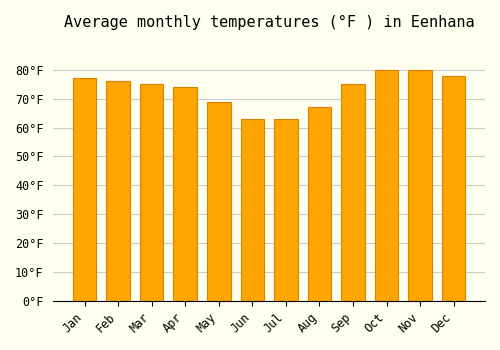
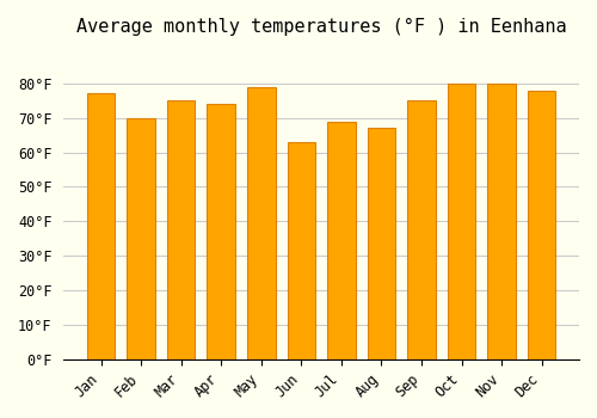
Feb: 76°F -> 70°F
May: 69°F -> 79°F
Jul: 63°F -> 69°F
